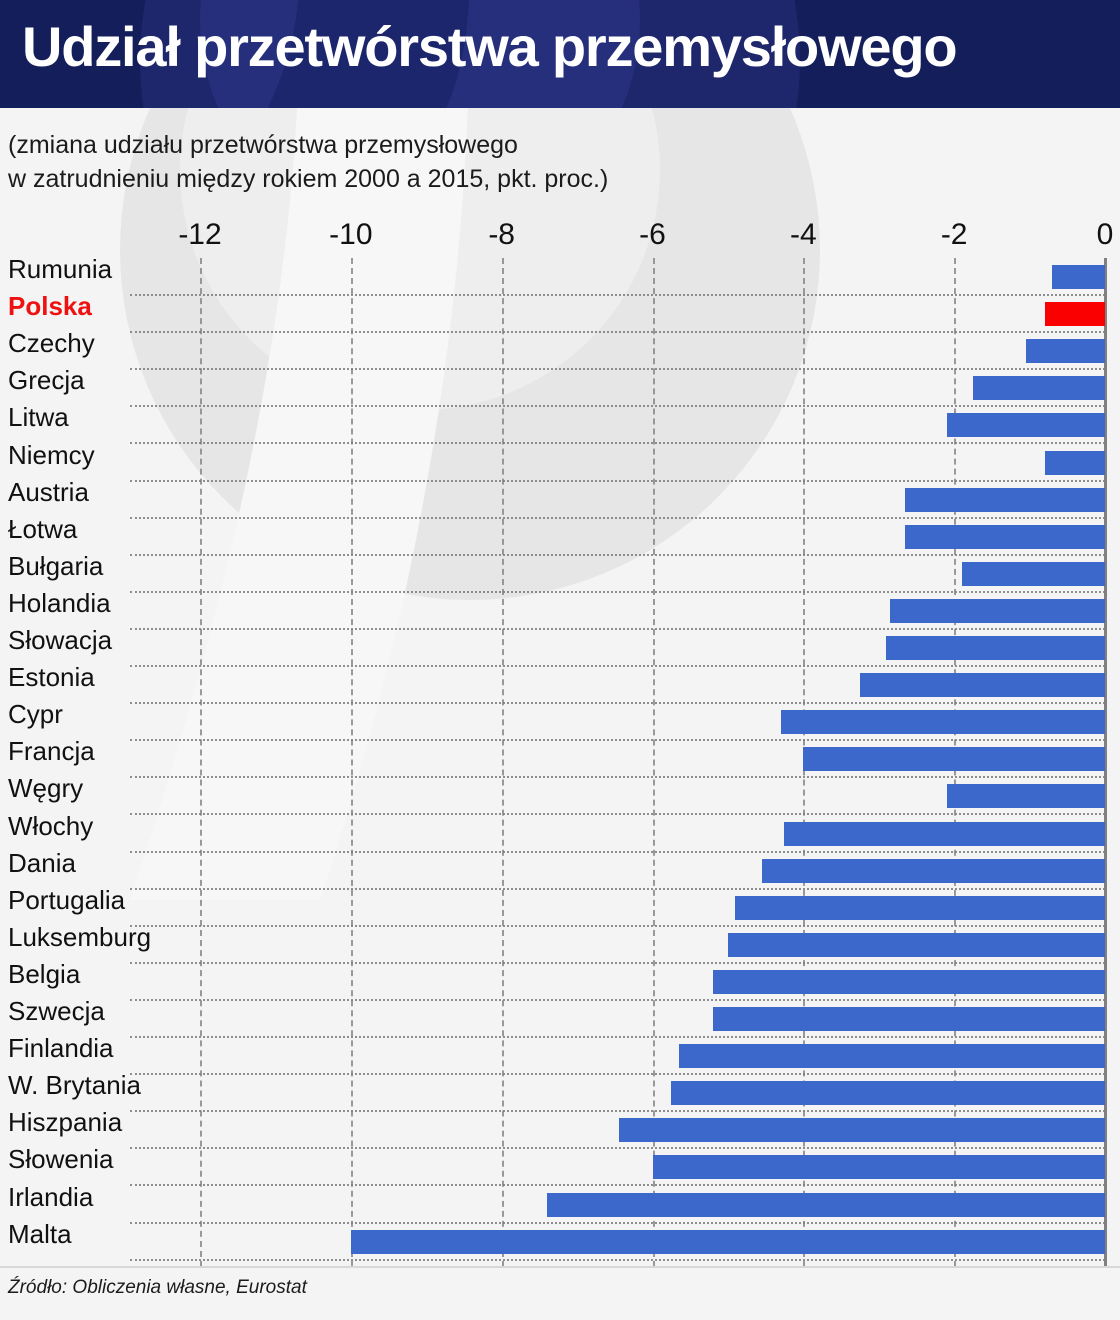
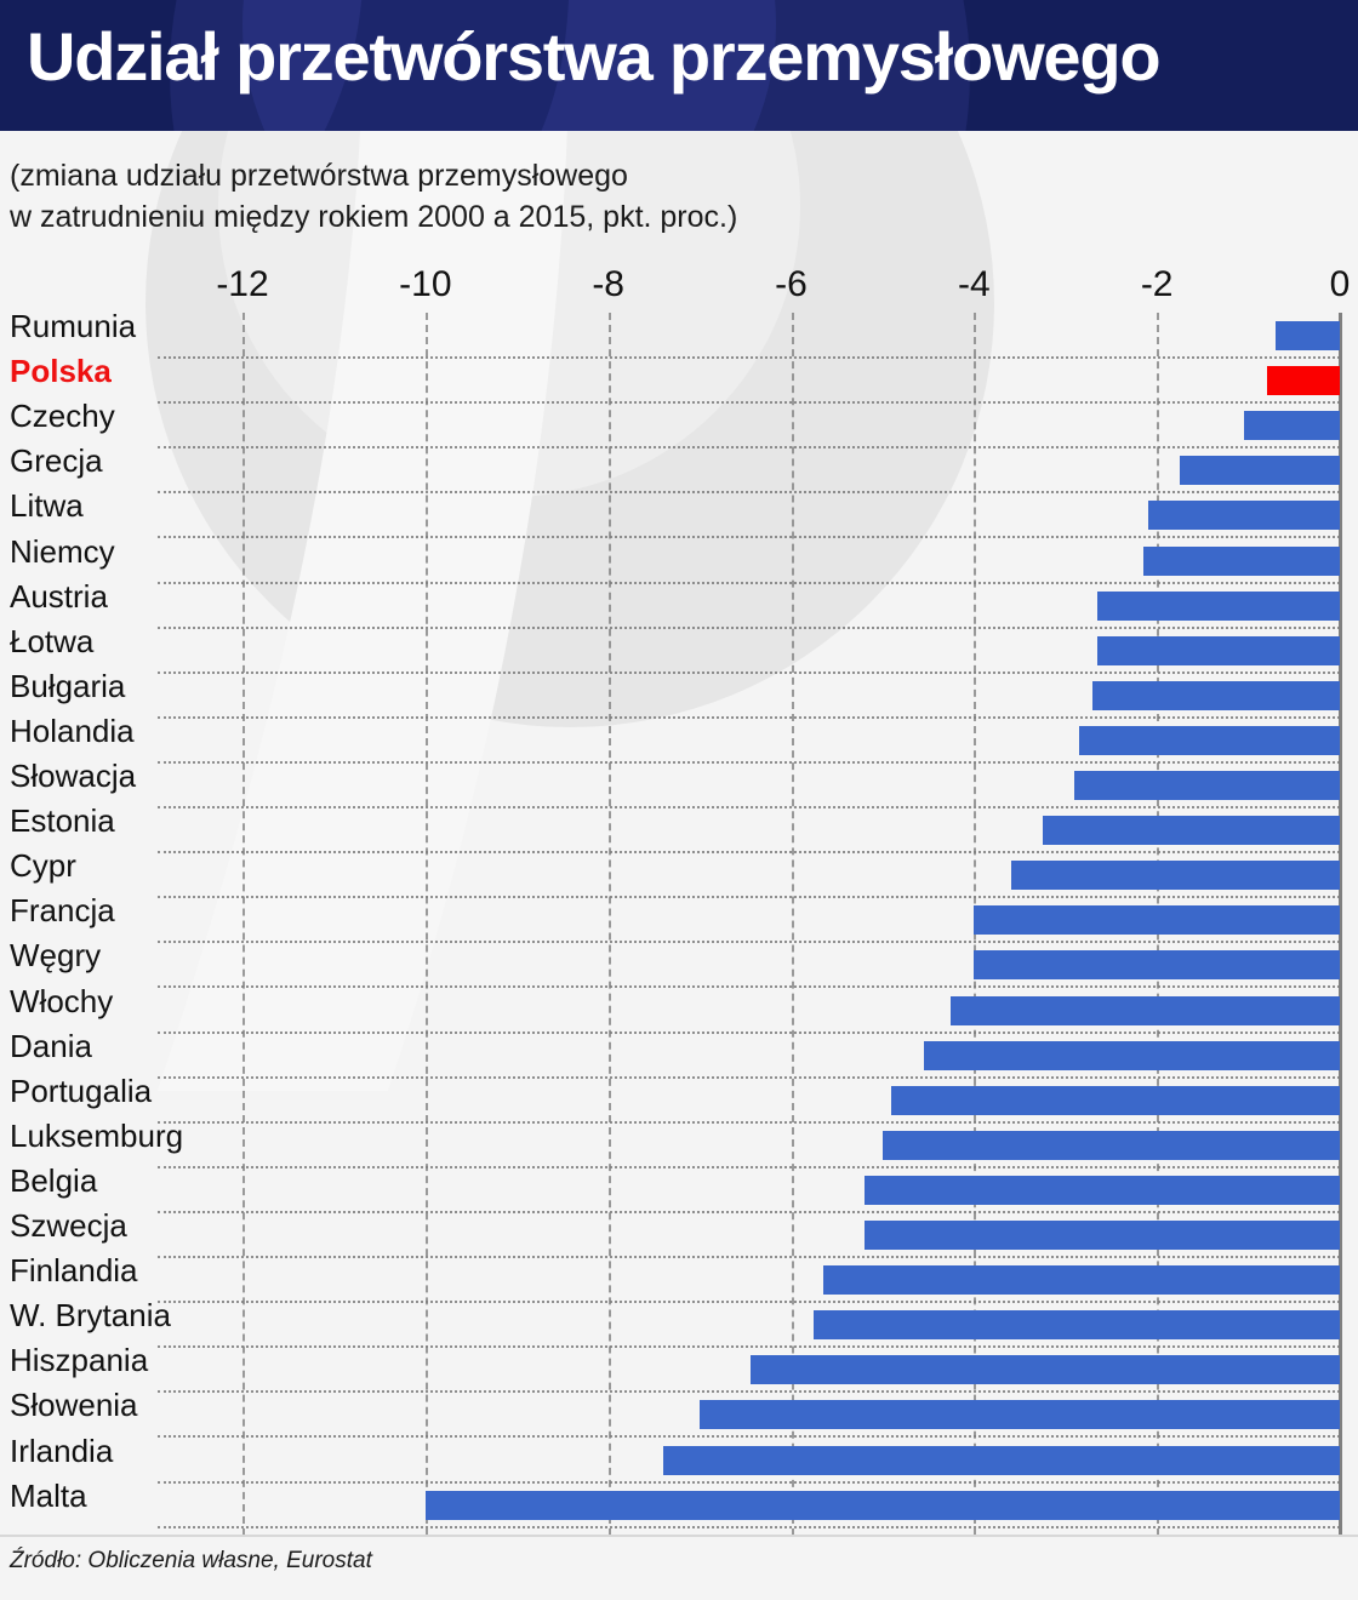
Niemcy: -0.8 -> -2.1
Bułgaria: -1.9 -> -2.7
Cypr: -4.3 -> -3.6
Węgry: -2.1 -> -4.0
Słowenia: -6.0 -> -7.0
